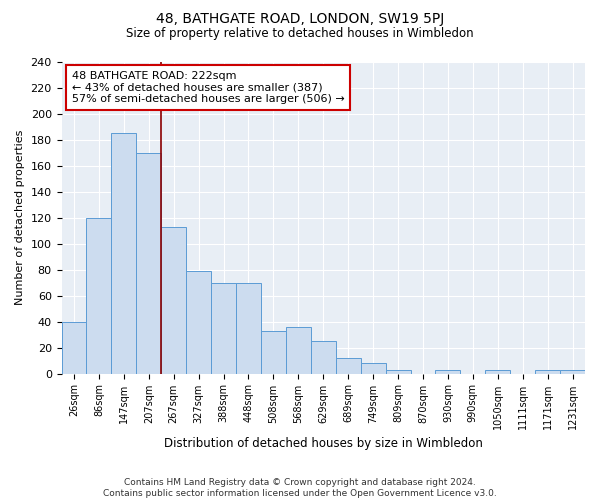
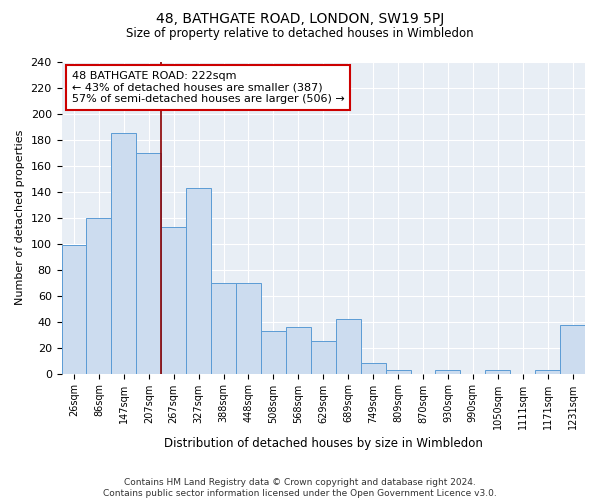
26sqm: 40 -> 99
327sqm: 79 -> 143
689sqm: 12 -> 42
1231sqm: 3 -> 37
